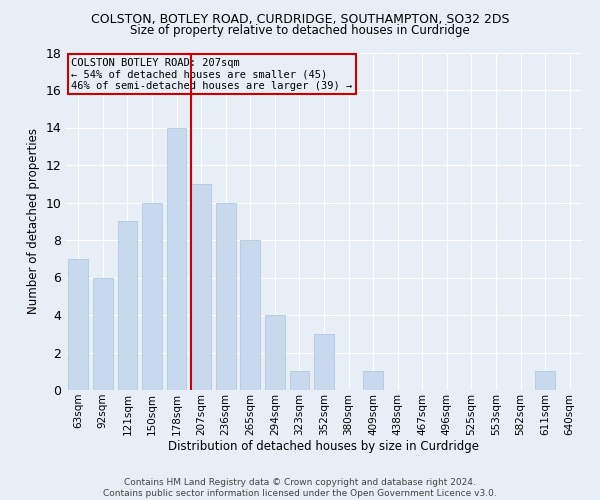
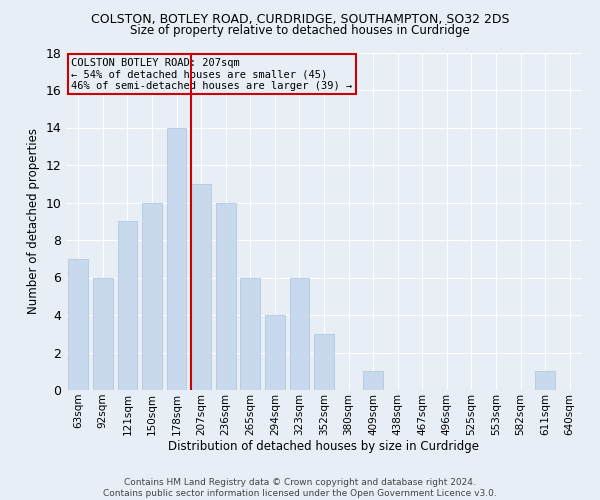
265sqm: 8 -> 6
323sqm: 1 -> 6
